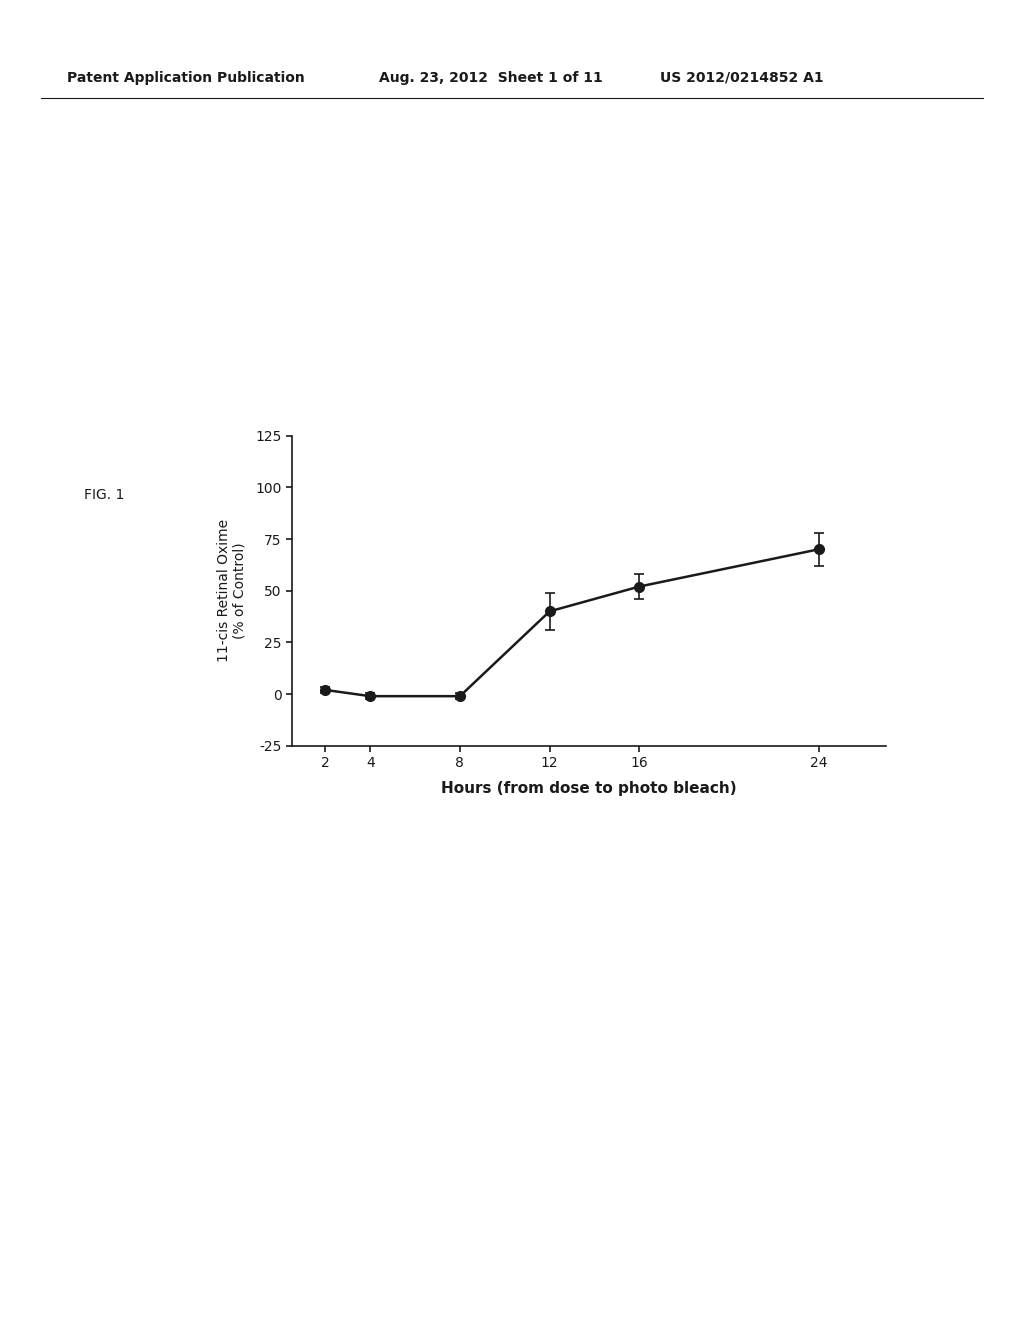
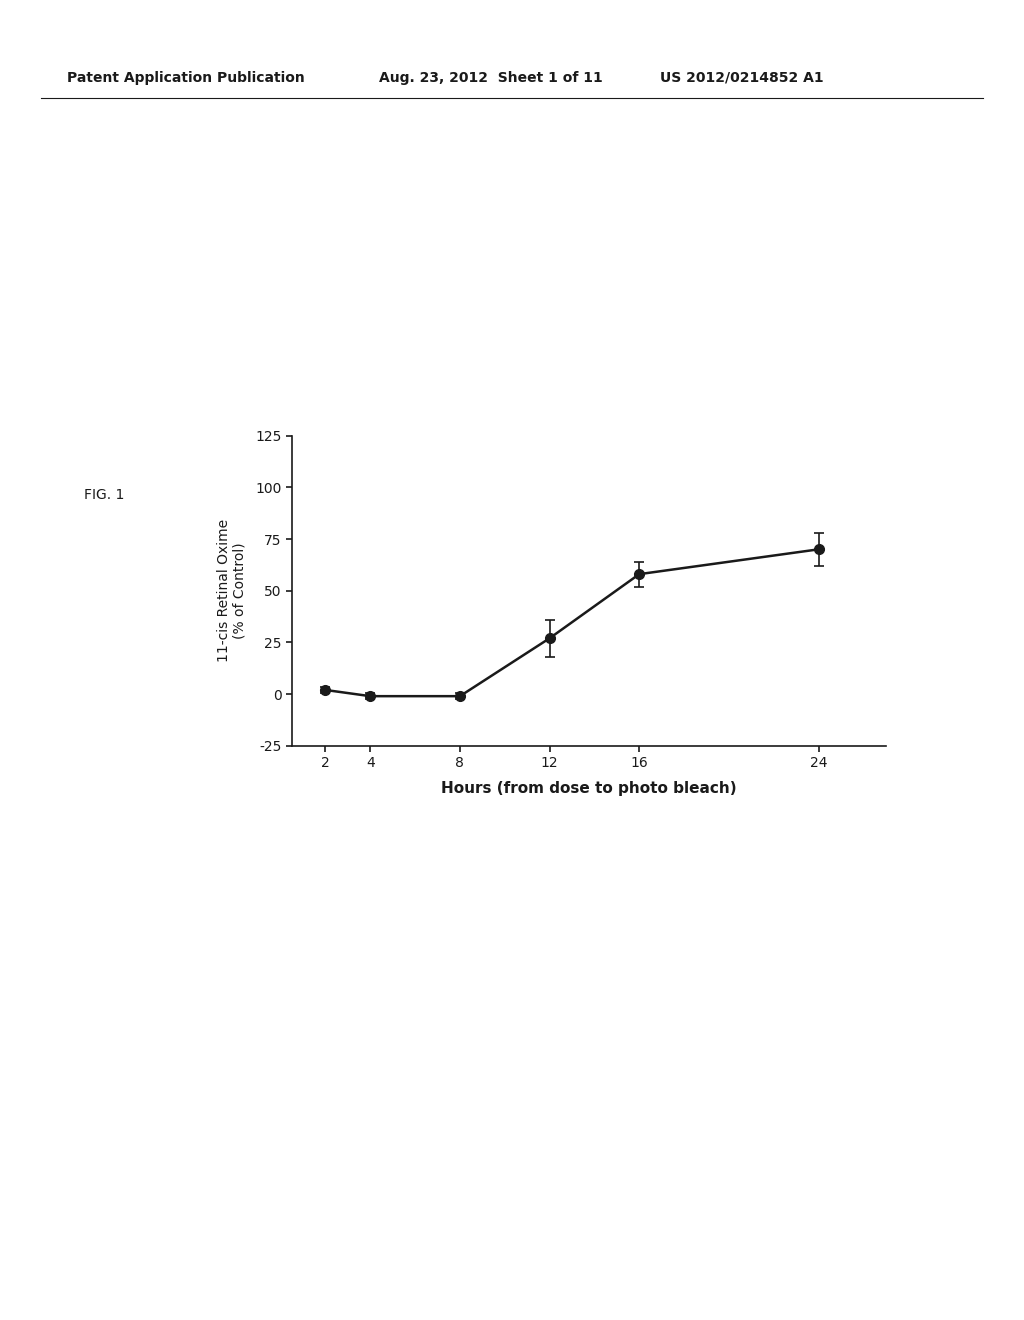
12: 40 -> 27
16: 52 -> 58
